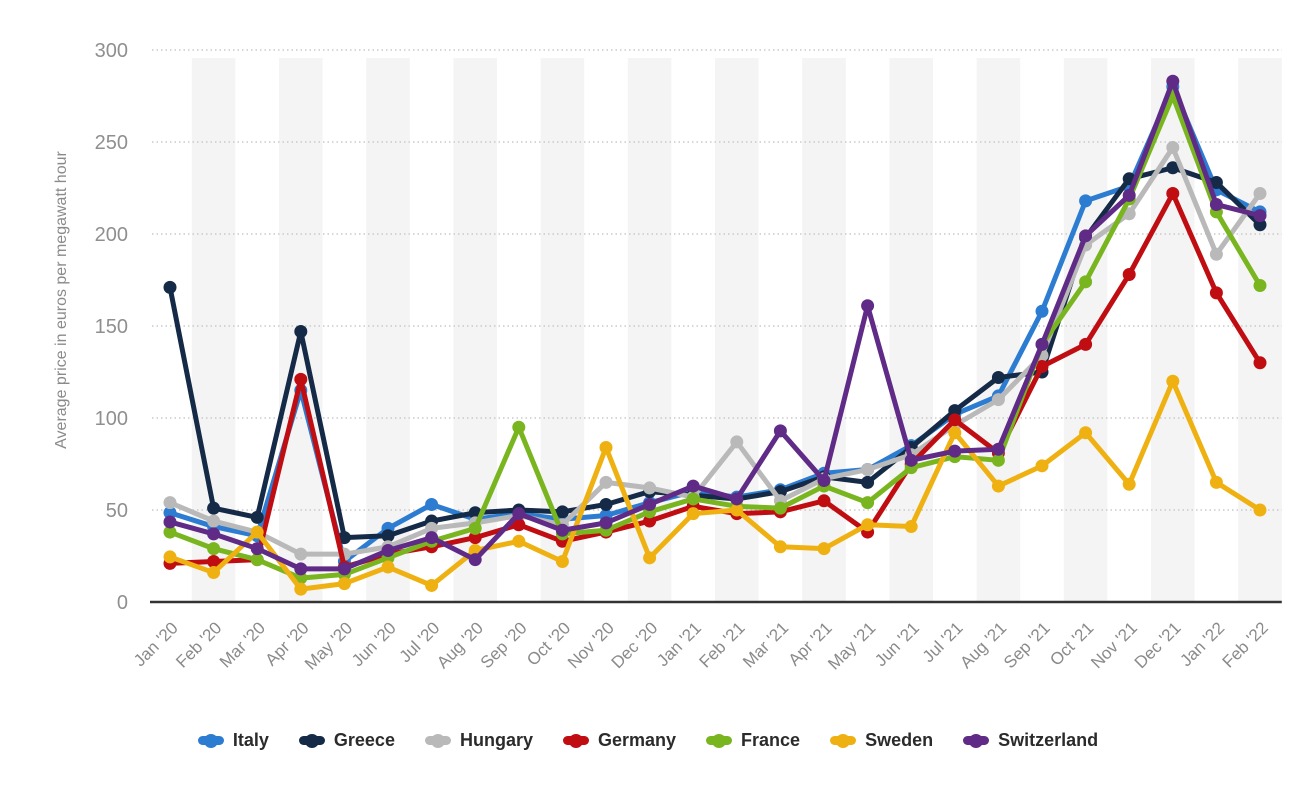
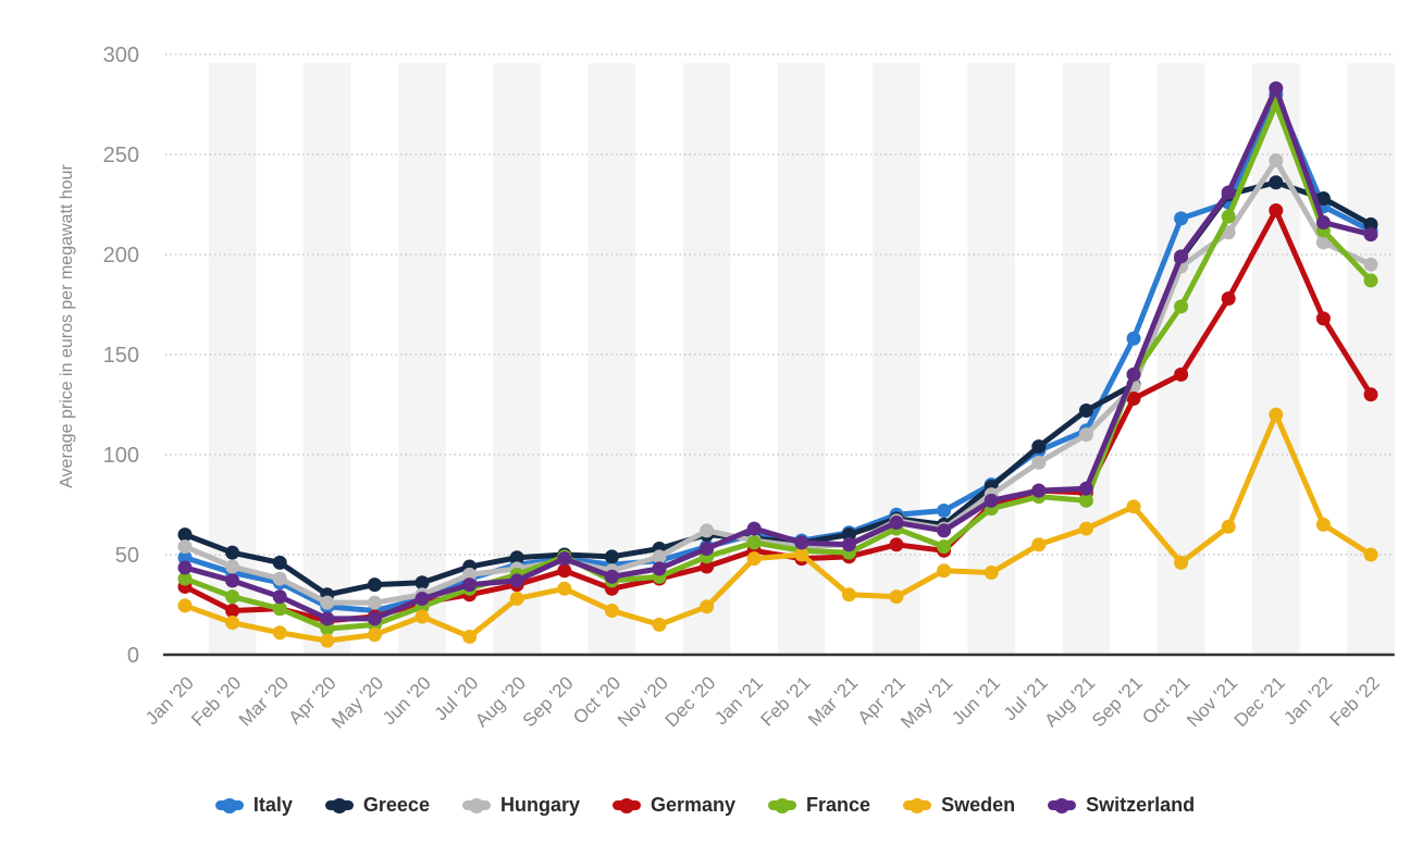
Greece/Jan '20: 171 -> 60
Germany/Jan '20: 21 -> 34
Sweden/Mar '20: 38 -> 11
Italy/Apr '20: 115 -> 24
Greece/Apr '20: 147 -> 30
Germany/Apr '20: 121 -> 17
Italy/Jun '20: 40 -> 28
Italy/Jul '20: 53 -> 38
Switzerland/Aug '20: 23 -> 37
France/Sep '20: 95 -> 49
Hungary/Nov '20: 65 -> 49
Sweden/Nov '20: 84 -> 15
Hungary/Feb '21: 87 -> 54
Switzerland/Mar '21: 93 -> 55
Hungary/May '21: 72 -> 63
Germany/May '21: 38 -> 52
Switzerland/May '21: 161 -> 62
Germany/Jul '21: 99 -> 82
Sweden/Jul '21: 92 -> 55
Greece/Sep '21: 125 -> 135
Sweden/Oct '21: 92 -> 46
Switzerland/Nov '21: 221 -> 231
Hungary/Jan '22: 189 -> 206
Greece/Feb '22: 205 -> 215
Hungary/Feb '22: 222 -> 195
France/Feb '22: 172 -> 187
